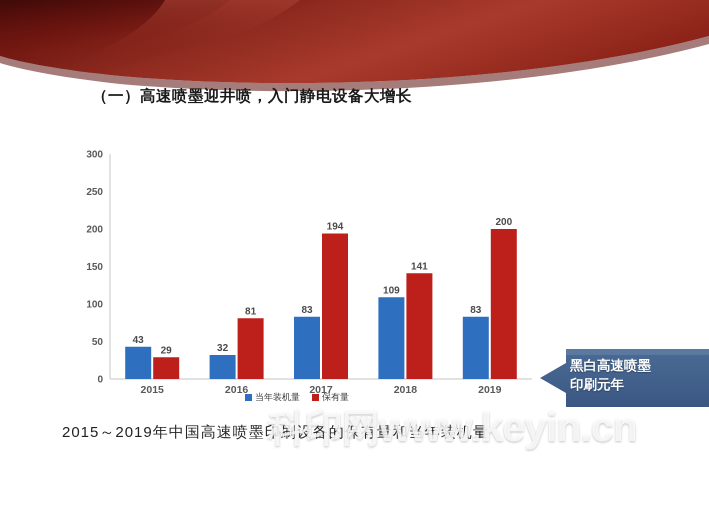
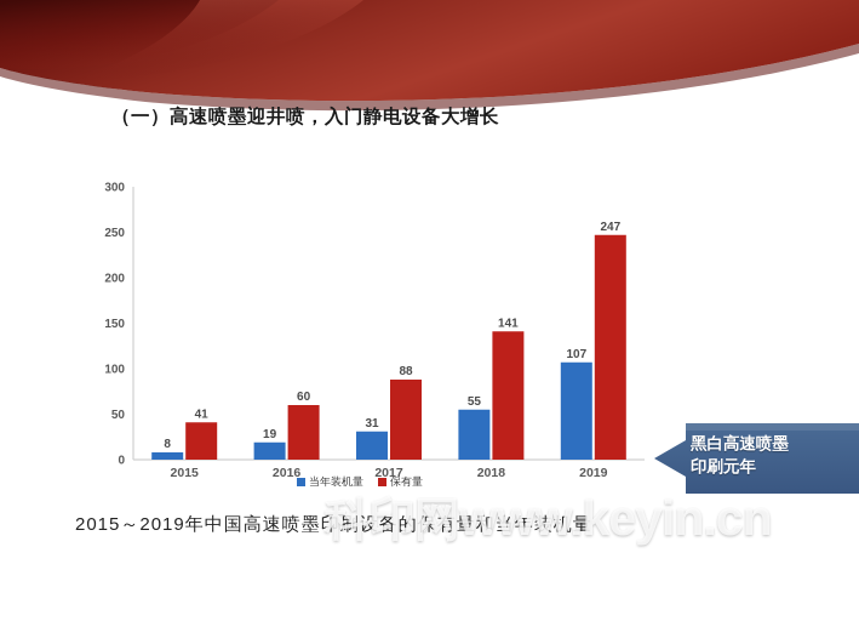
当年装机量/2015: 43 -> 8
保有量/2015: 29 -> 41
当年装机量/2016: 32 -> 19
保有量/2016: 81 -> 60
当年装机量/2017: 83 -> 31
保有量/2017: 194 -> 88
当年装机量/2018: 109 -> 55
当年装机量/2019: 83 -> 107
保有量/2019: 200 -> 247
